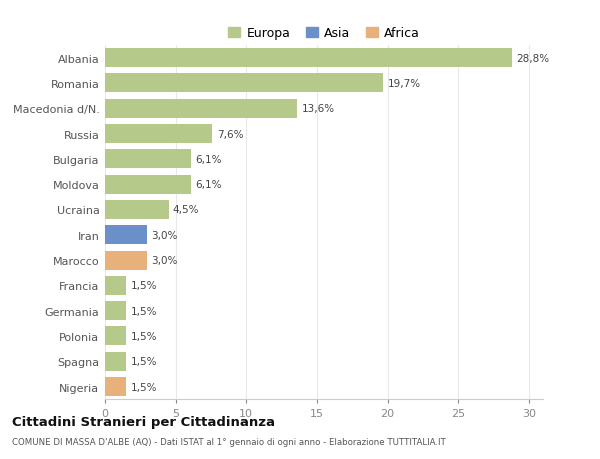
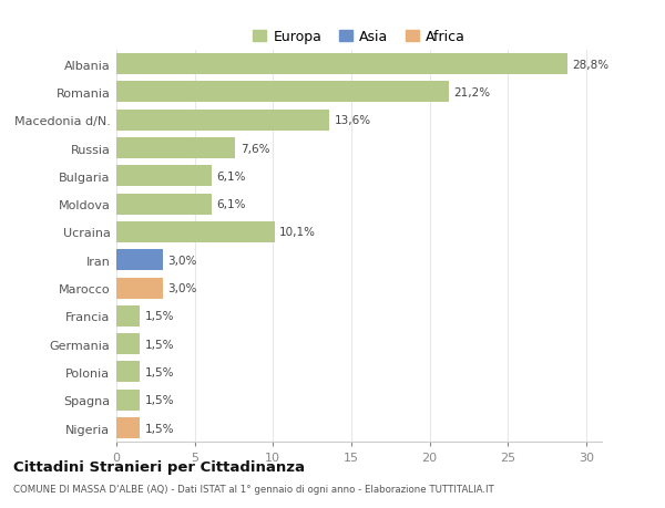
Romania: 19,7% -> 21,2%
Ucraina: 4,5% -> 10,1%
